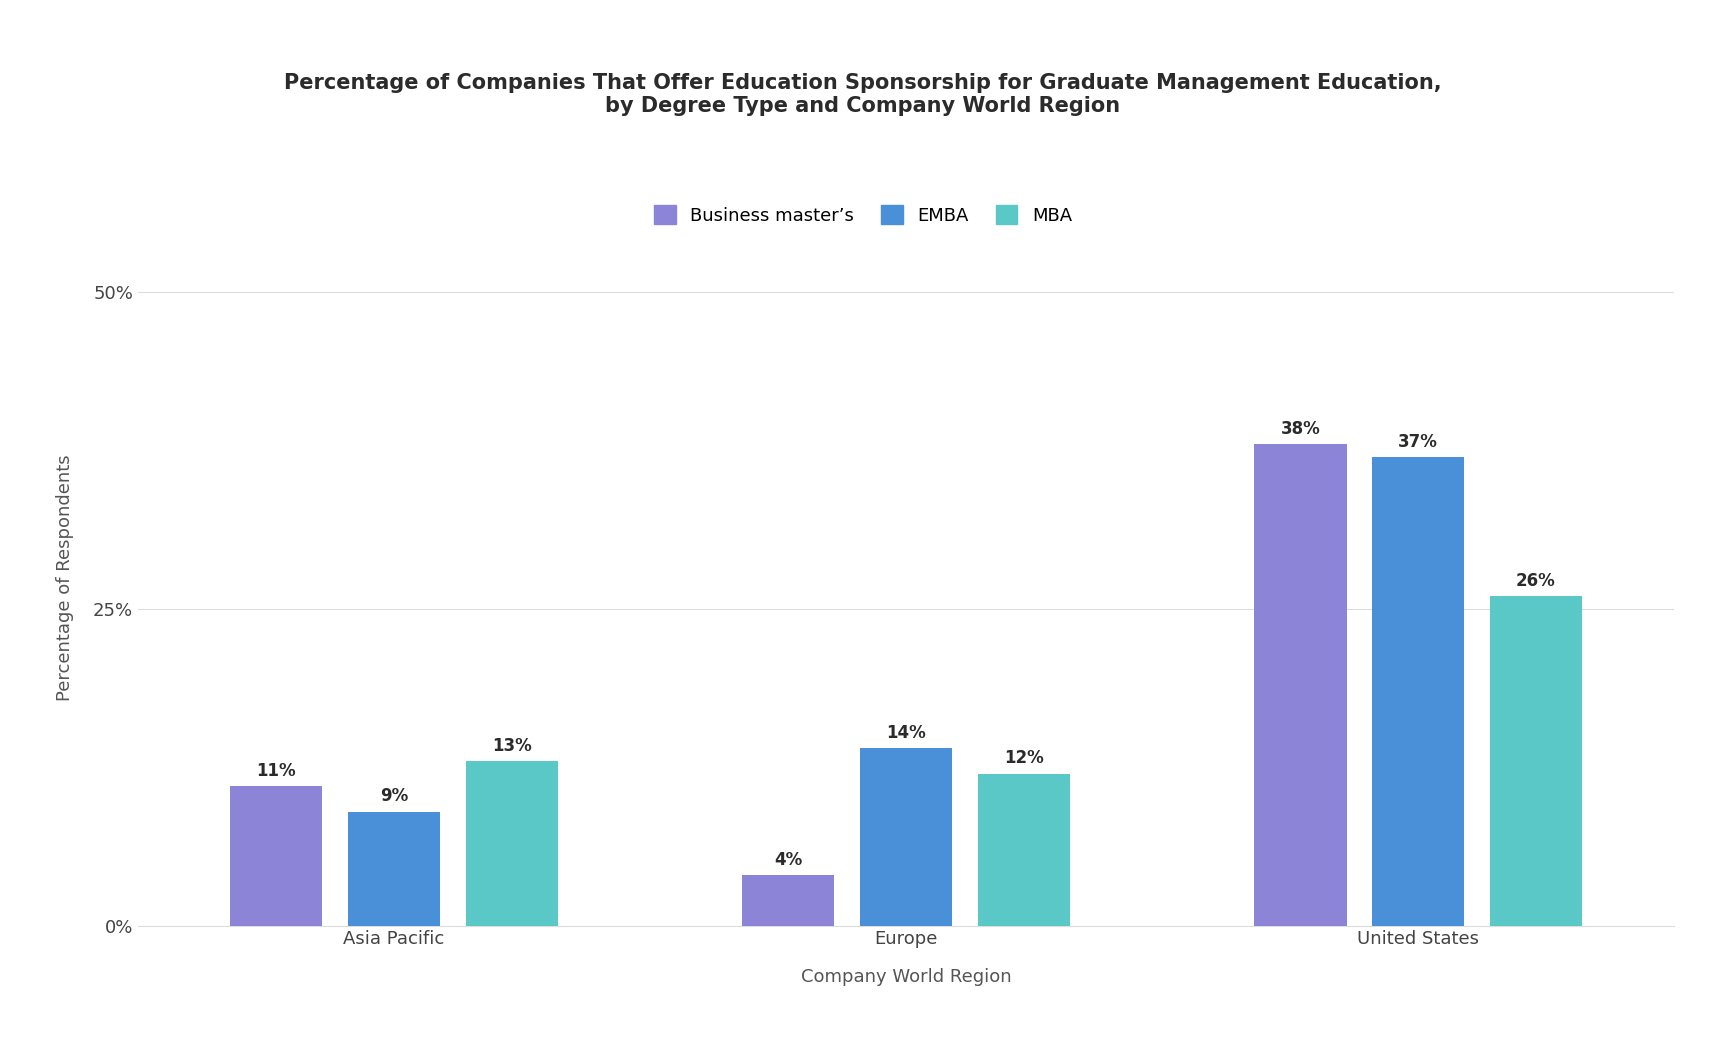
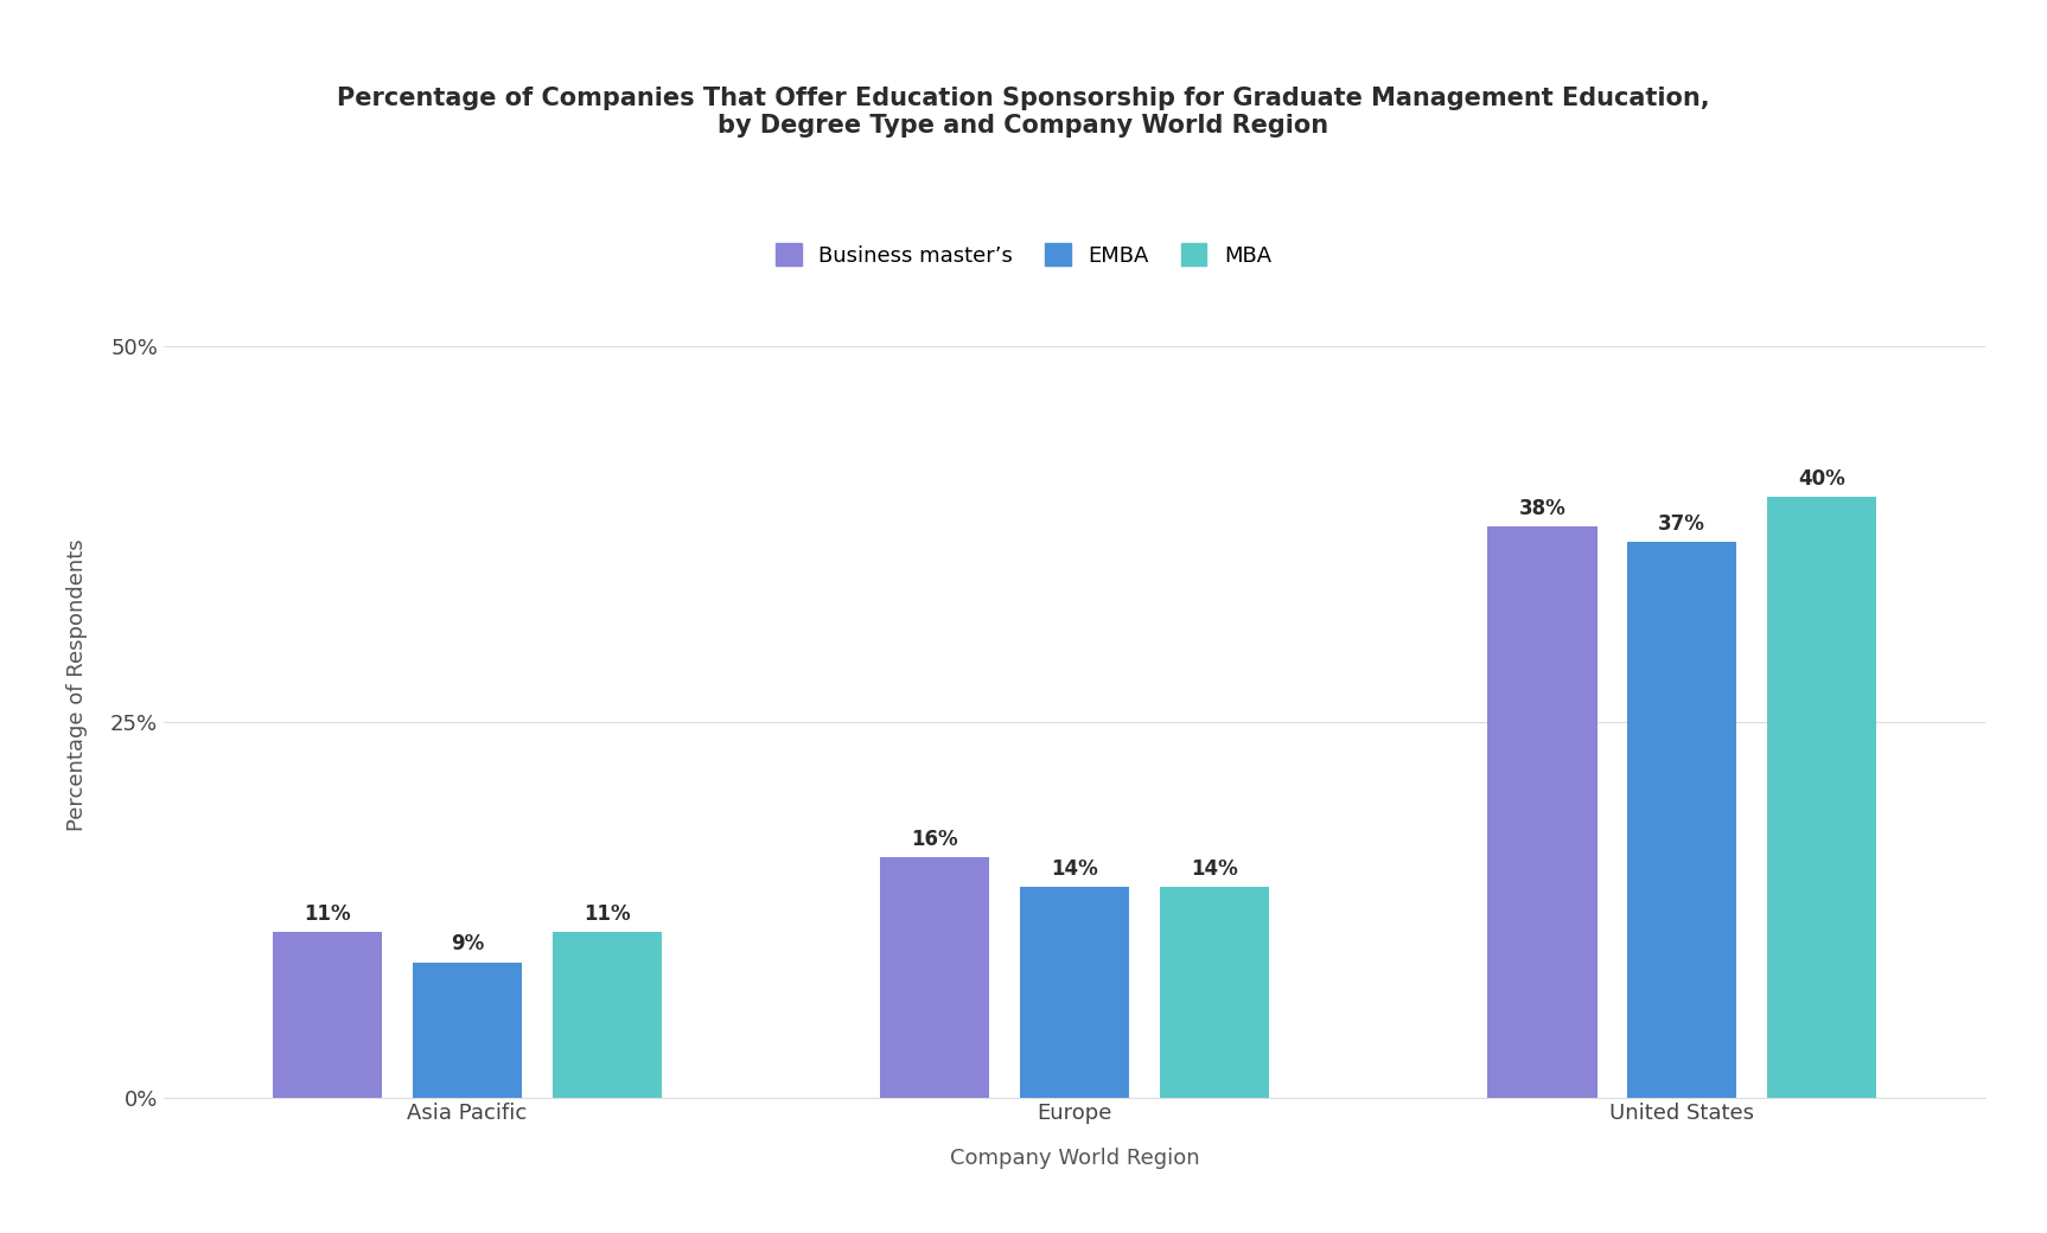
MBA/Asia Pacific: 13% -> 11%
Business master’s/Europe: 4% -> 16%
MBA/Europe: 12% -> 14%
MBA/United States: 26% -> 40%
